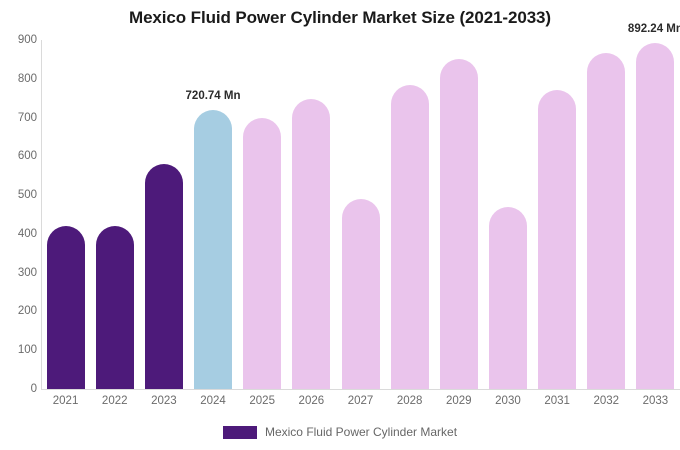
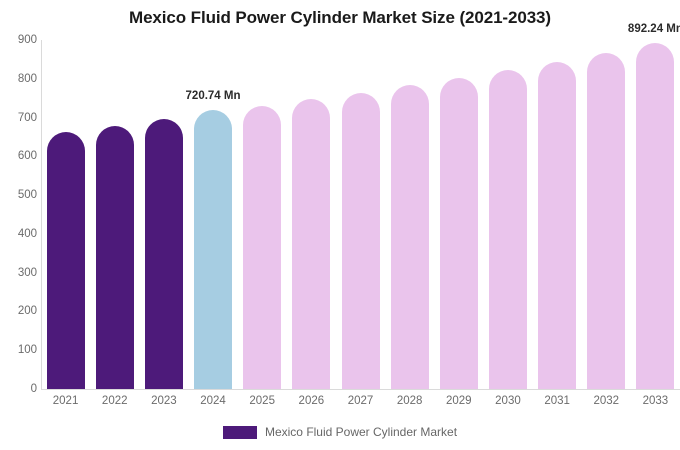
2021: 420 -> 660
2022: 420 -> 680
2023: 580 -> 700
2025: 700 -> 730
2027: 490 -> 760
2029: 850 -> 800
2030: 470 -> 820
2031: 770 -> 840
